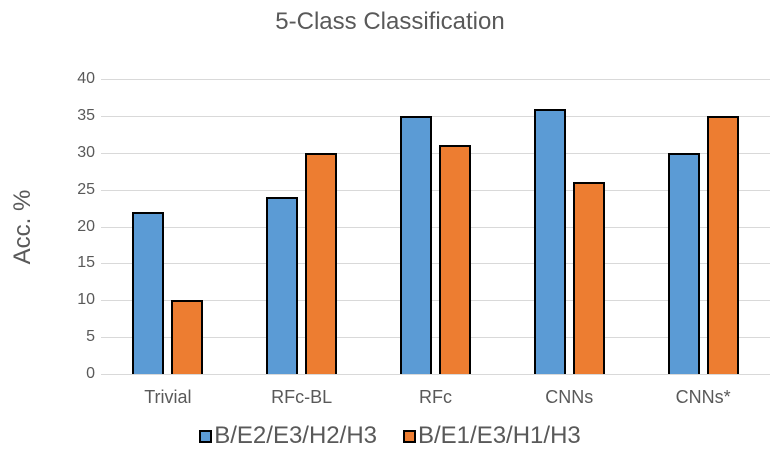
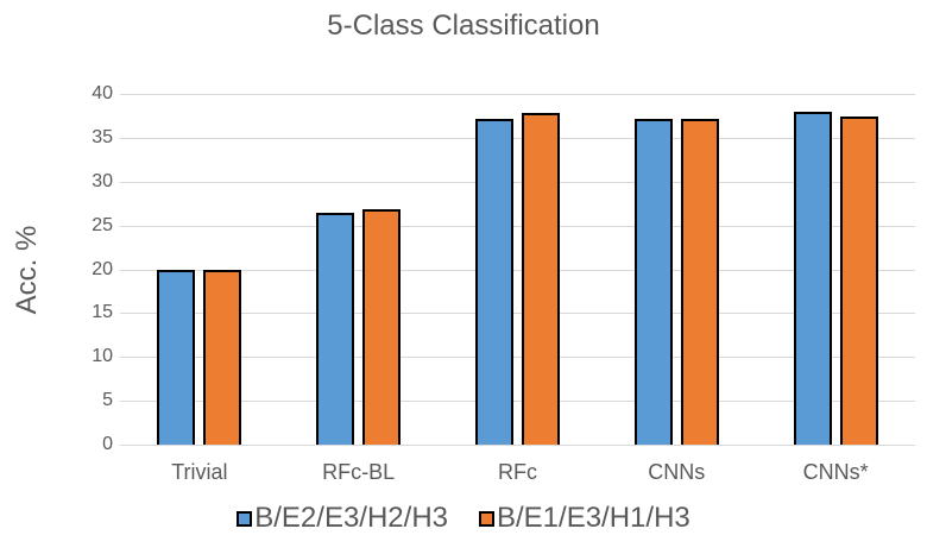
B/E2/E3/H2/H3/Trivial: 22 -> 20
B/E1/E3/H1/H3/Trivial: 10 -> 20
B/E2/E3/H2/H3/RFc-BL: 24 -> 26
B/E1/E3/H1/H3/RFc-BL: 30 -> 27
B/E2/E3/H2/H3/RFc: 35 -> 37
B/E1/E3/H1/H3/RFc: 31 -> 38
B/E2/E3/H2/H3/CNNs: 36 -> 37
B/E1/E3/H1/H3/CNNs: 26 -> 37
B/E2/E3/H2/H3/CNNs*: 30 -> 38
B/E1/E3/H1/H3/CNNs*: 35 -> 37
